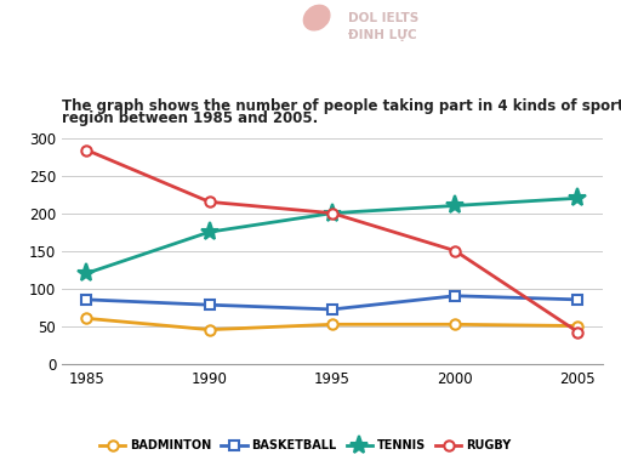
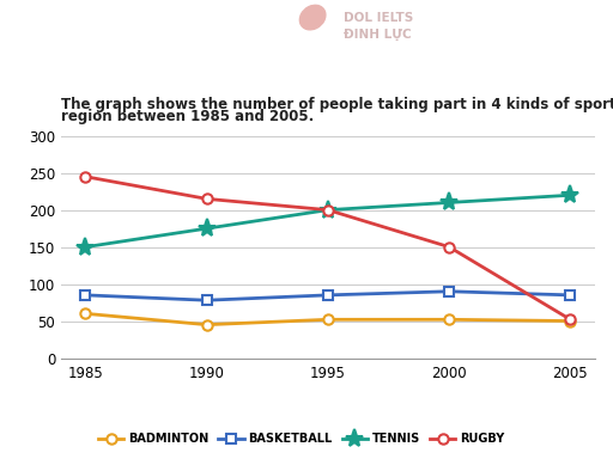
TENNIS/1985: 120 -> 150
RUGBY/1985: 284 -> 245
BASKETBALL/1995: 72 -> 85
RUGBY/2005: 42 -> 52
